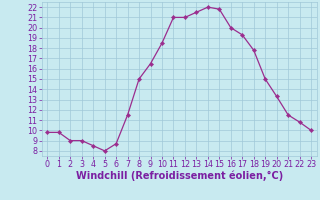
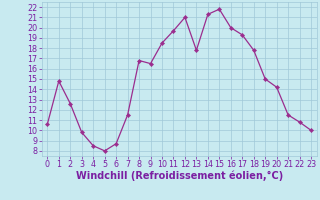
0: 9.8 -> 10.6
1: 9.8 -> 14.8
2: 9.0 -> 12.6
3: 9.0 -> 9.8
8: 15.0 -> 16.8
11: 21.0 -> 19.7
13: 21.5 -> 17.8
14: 22.0 -> 21.3
20: 13.3 -> 14.2
